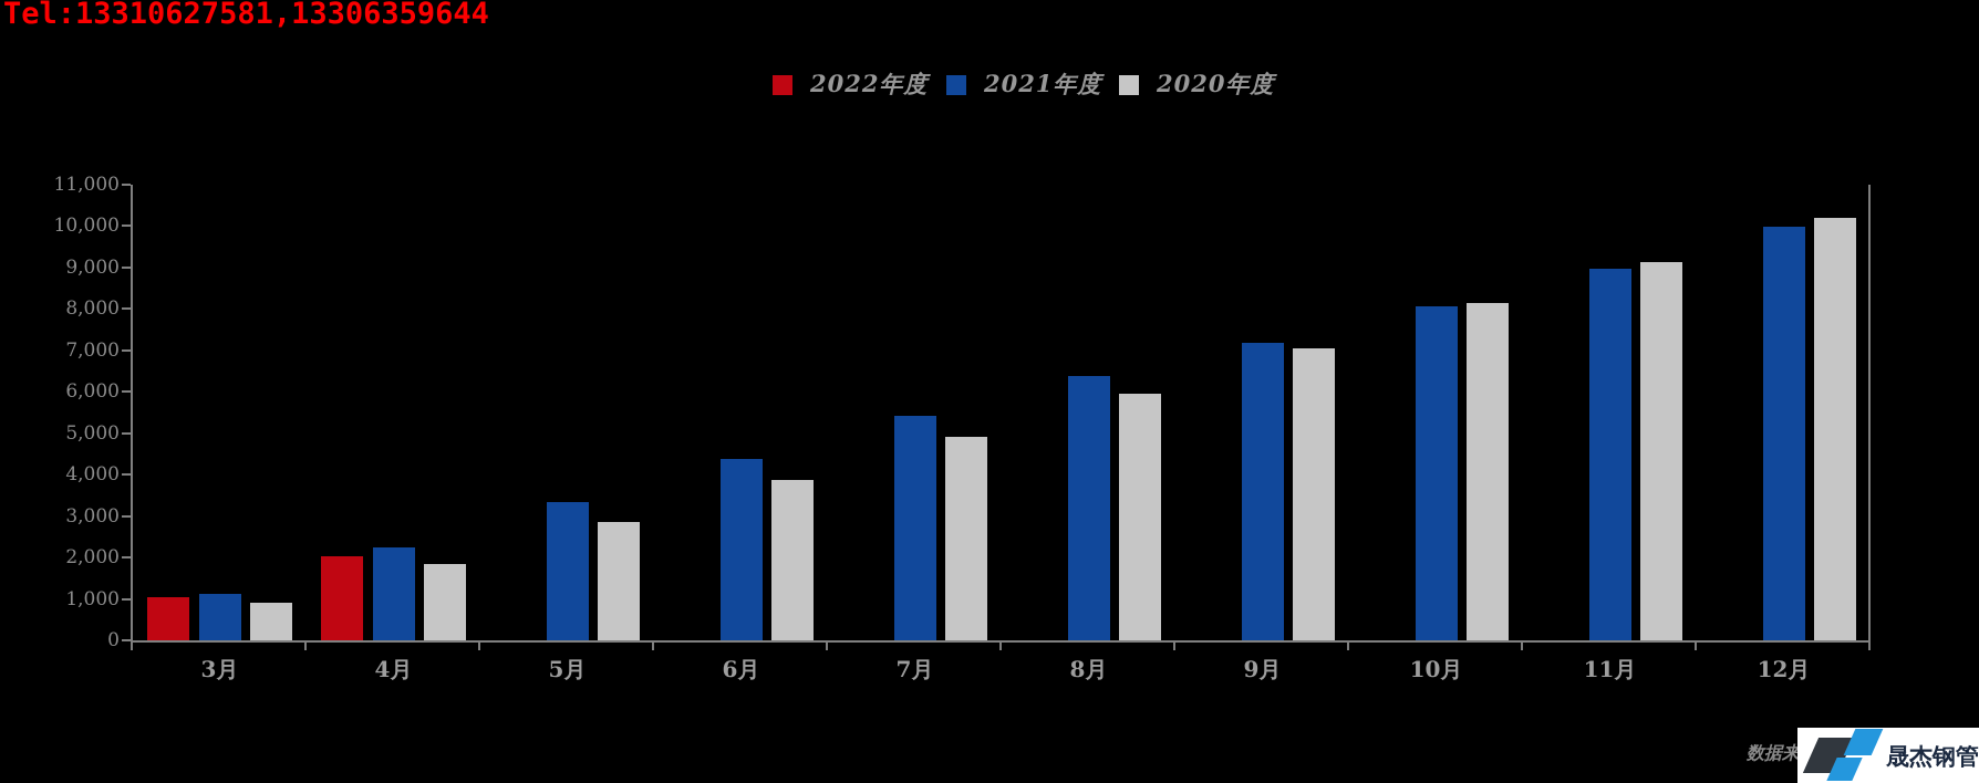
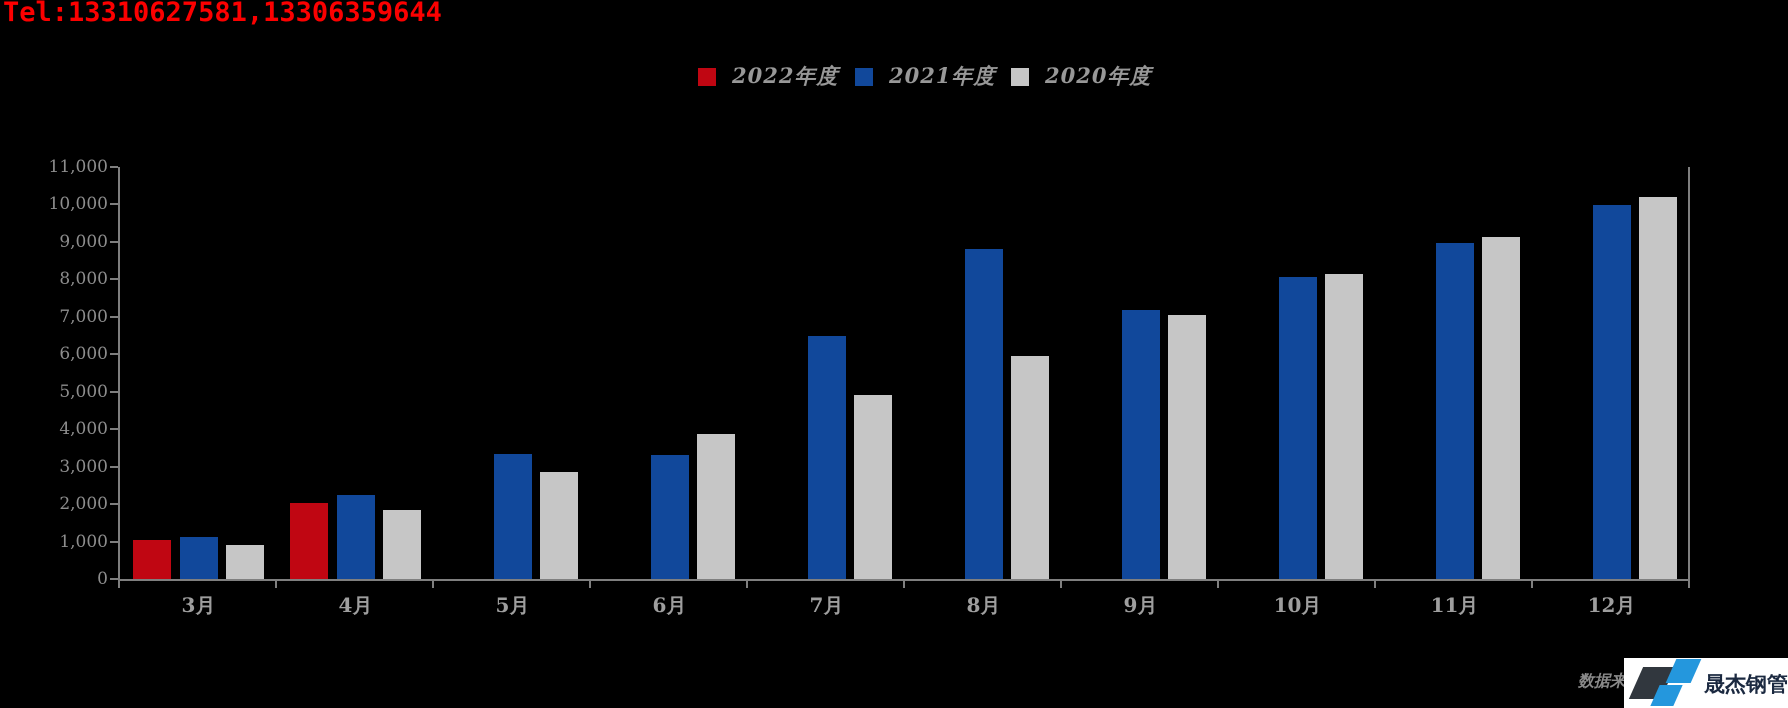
2021年度/6月: 4400 -> 3300
2021年度/7月: 5400 -> 6500
2021年度/8月: 6400 -> 8800
